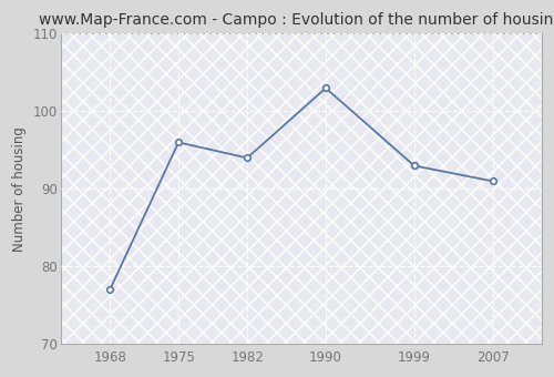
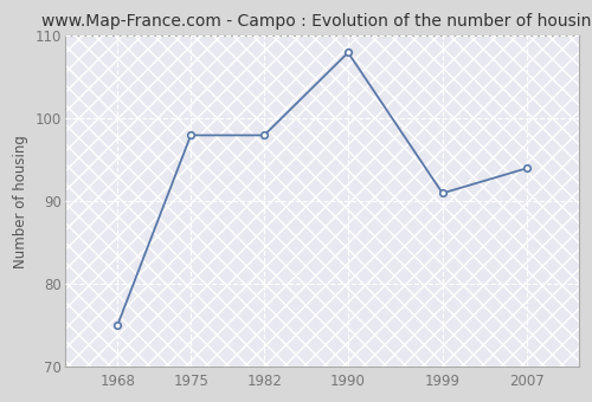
1968: 77 -> 75
1975: 96 -> 98
1982: 94 -> 98
1990: 103 -> 108
1999: 93 -> 91
2007: 91 -> 94
